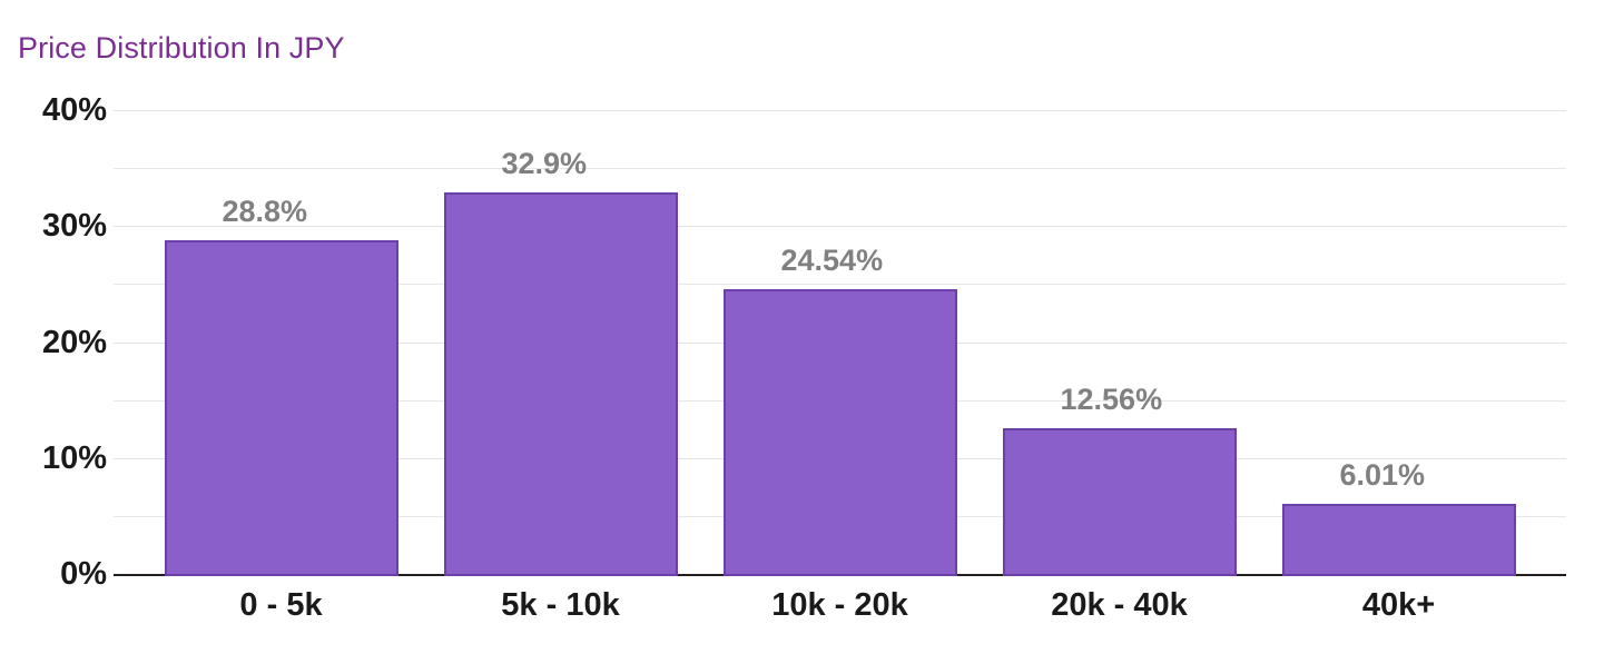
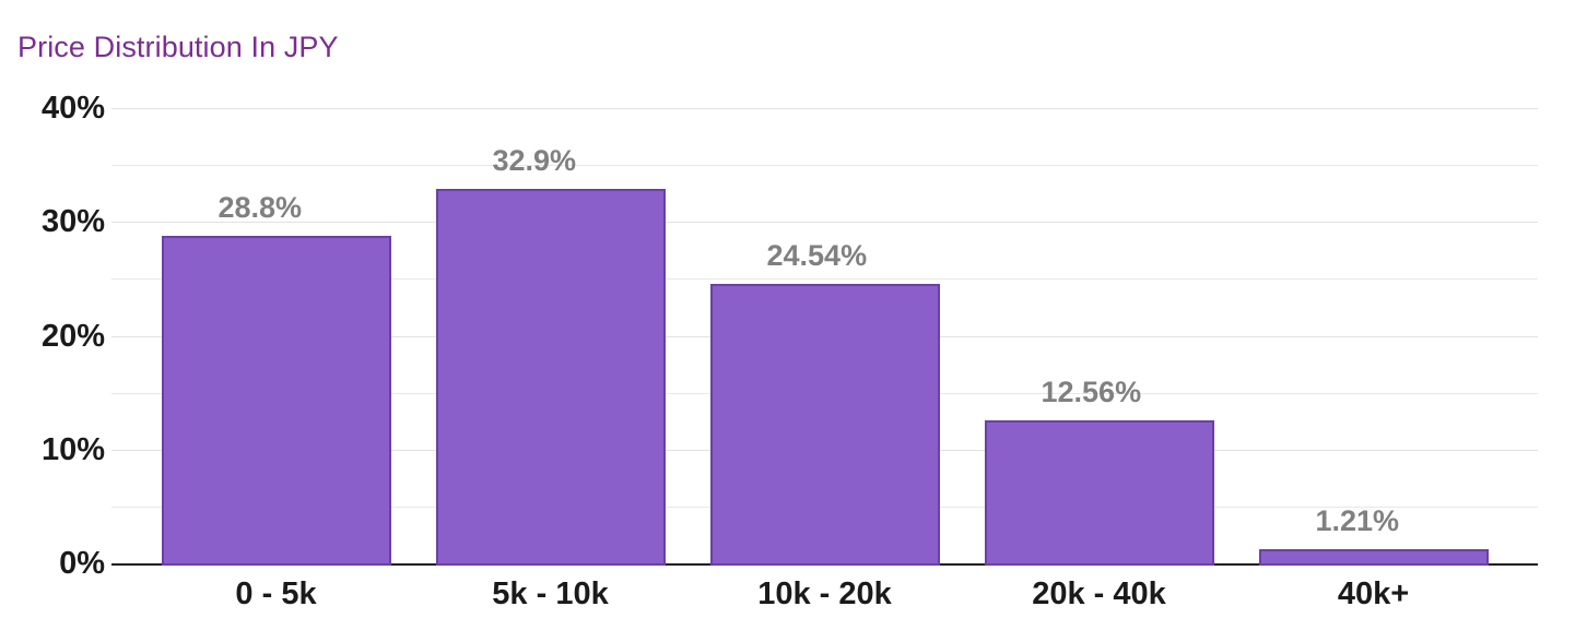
40k+: 6.01% -> 1.21%
